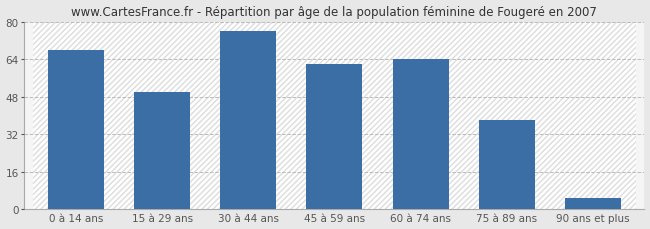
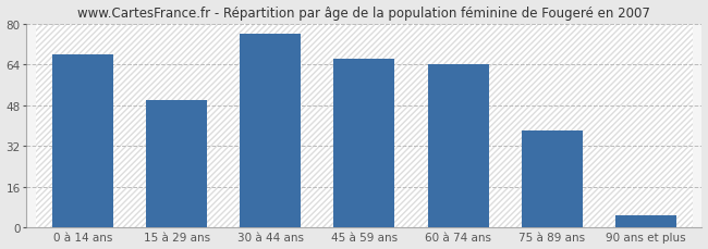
45 à 59 ans: 62 -> 66
